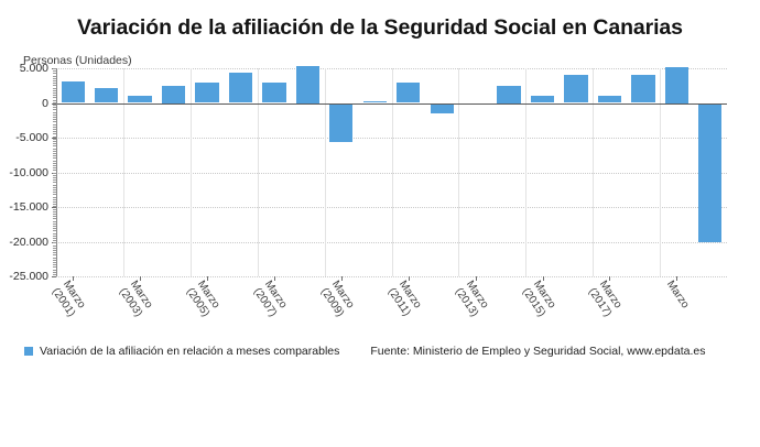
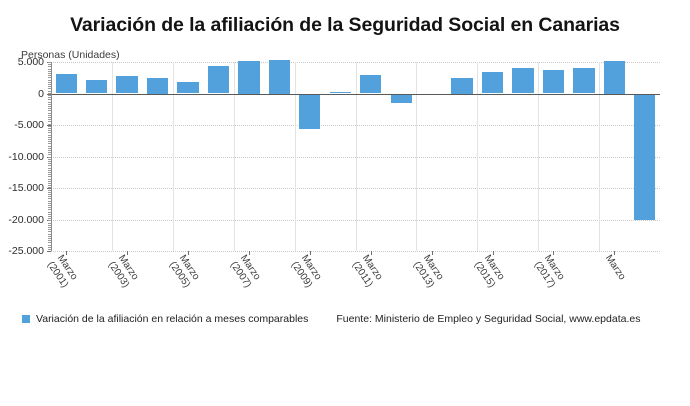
Marzo (2003): 1000 -> 3000
Marzo (2005): 3000 -> 2000
Marzo (2007): 3000 -> 5000
Marzo (2015): 1000 -> 3000
Marzo (2017): 1000 -> 4000
